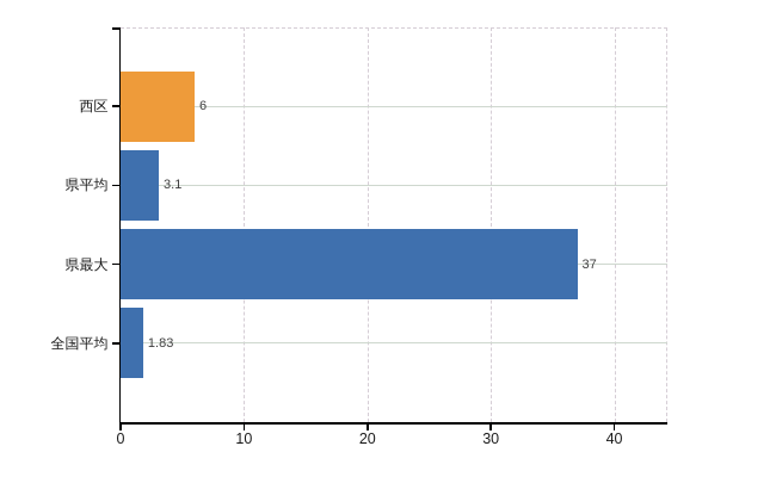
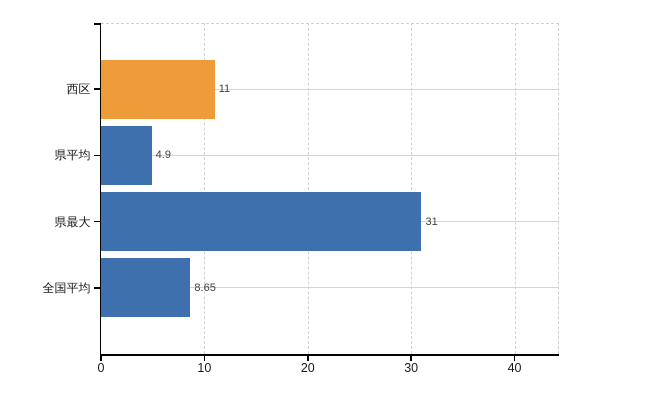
西区: 6 -> 11
県平均: 3.1 -> 4.9
県最大: 37 -> 31
全国平均: 1.83 -> 8.65
